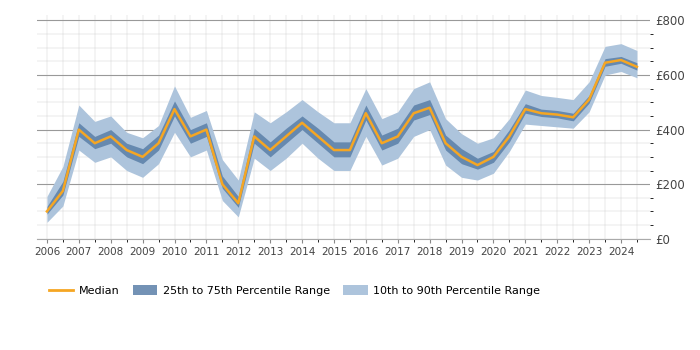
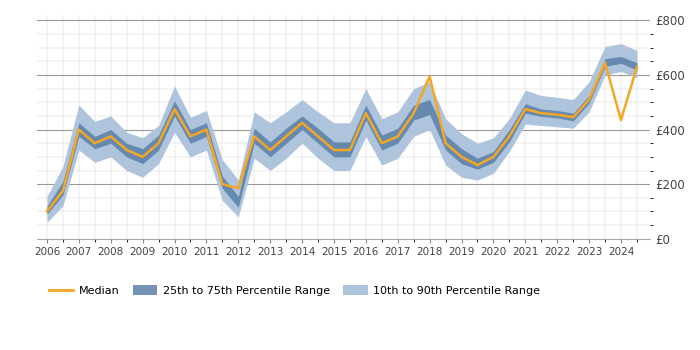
Median/2012: £130 -> £185
Median/2018: £480 -> £595
Median/2024: £655 -> £435
